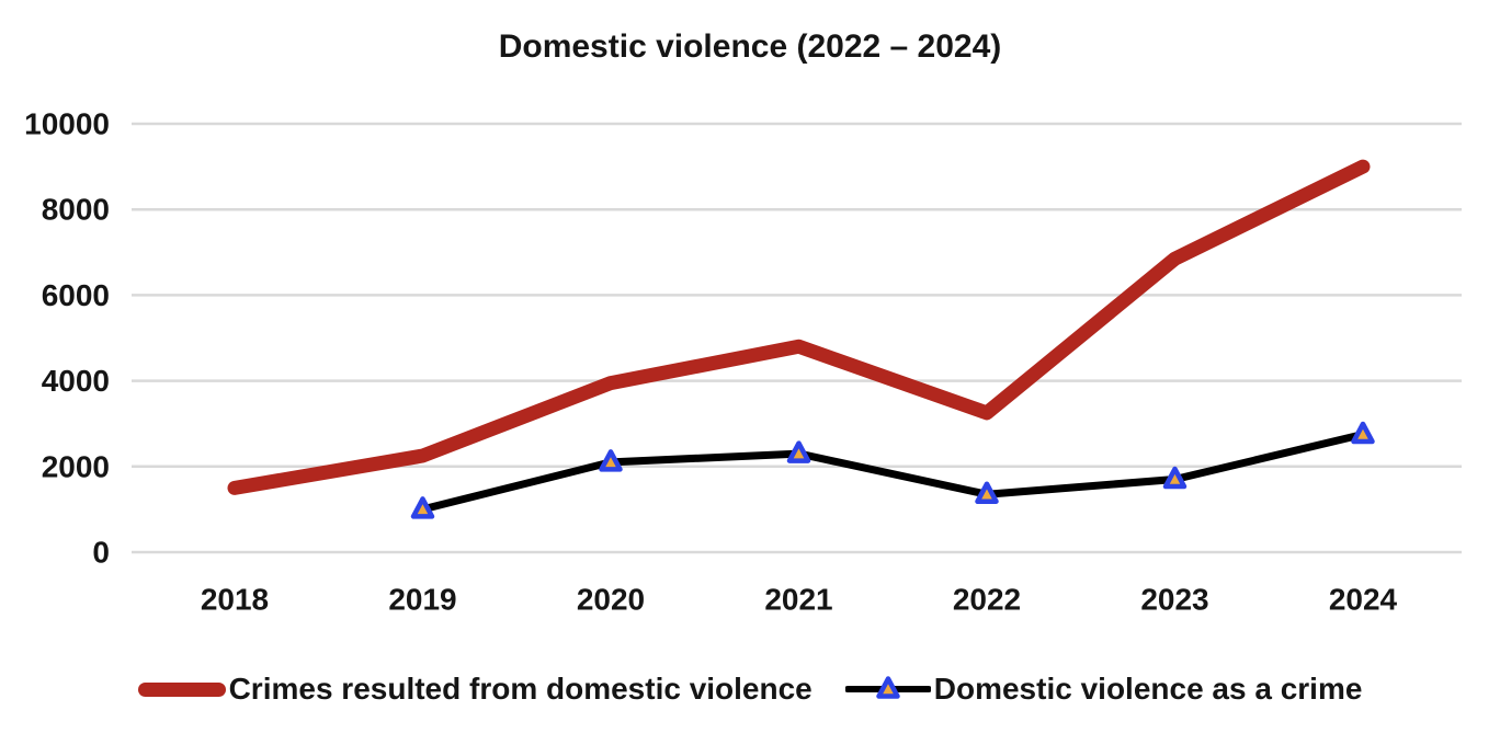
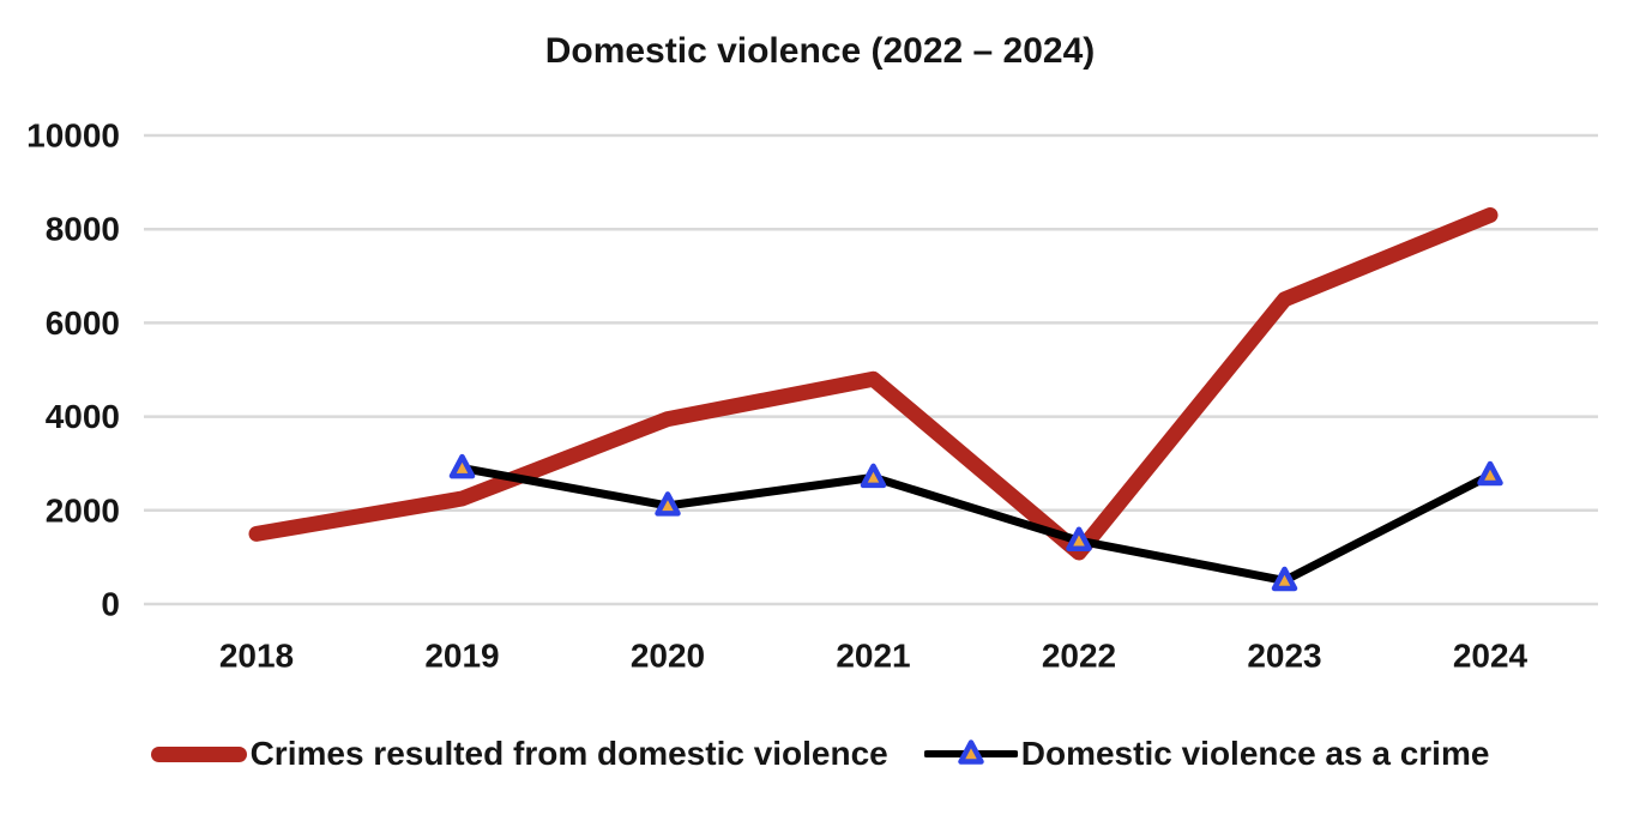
Domestic violence as a crime/2019: 1000 -> 2900
Domestic violence as a crime/2021: 2300 -> 2700
Crimes resulted from domestic violence/2022: 3200 -> 1100
Crimes resulted from domestic violence/2023: 6800 -> 6500
Domestic violence as a crime/2023: 1700 -> 500
Crimes resulted from domestic violence/2024: 9000 -> 8300
